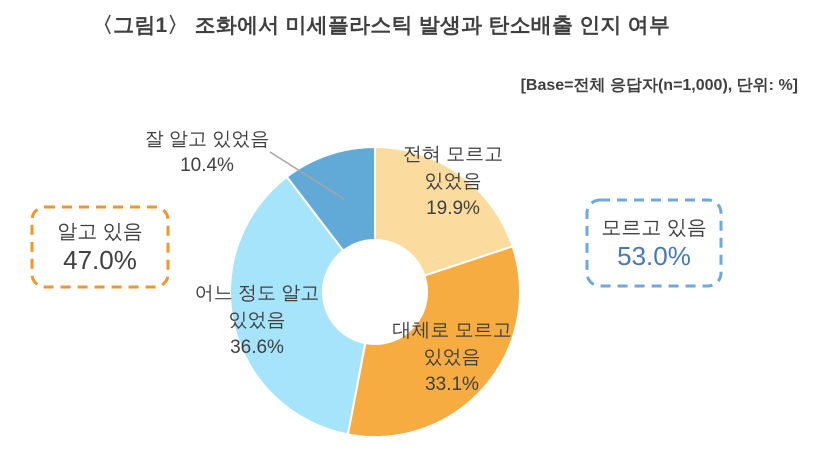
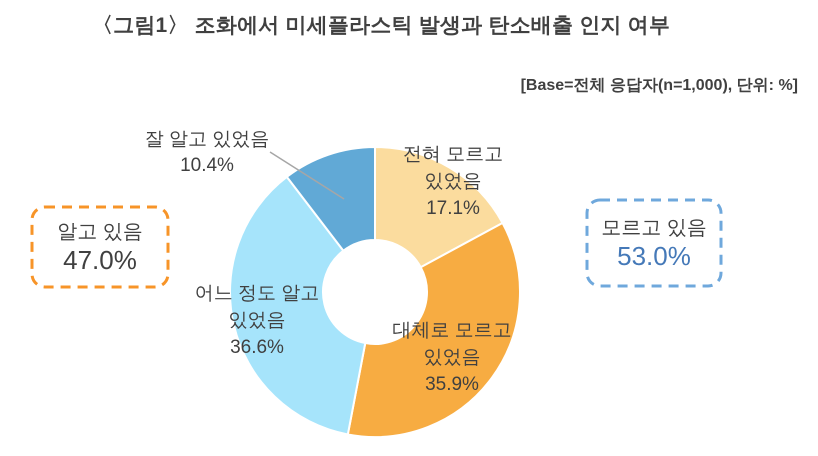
전혀 모르고 있었음: 19.9% -> 17.1%
대체로 모르고 있었음: 33.1% -> 35.9%
